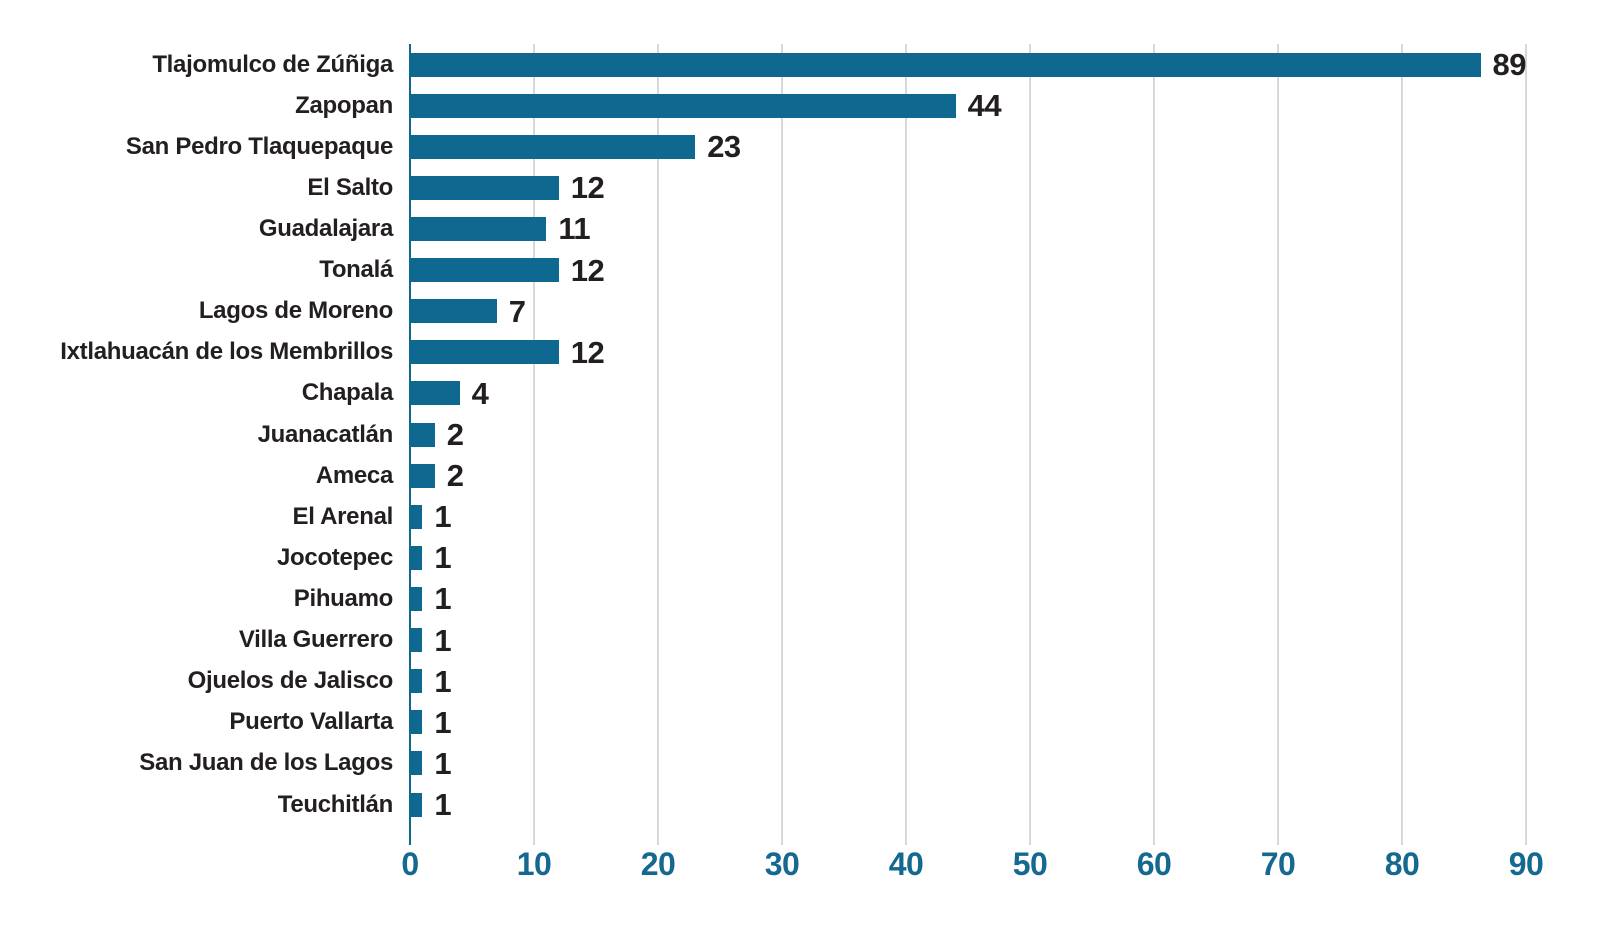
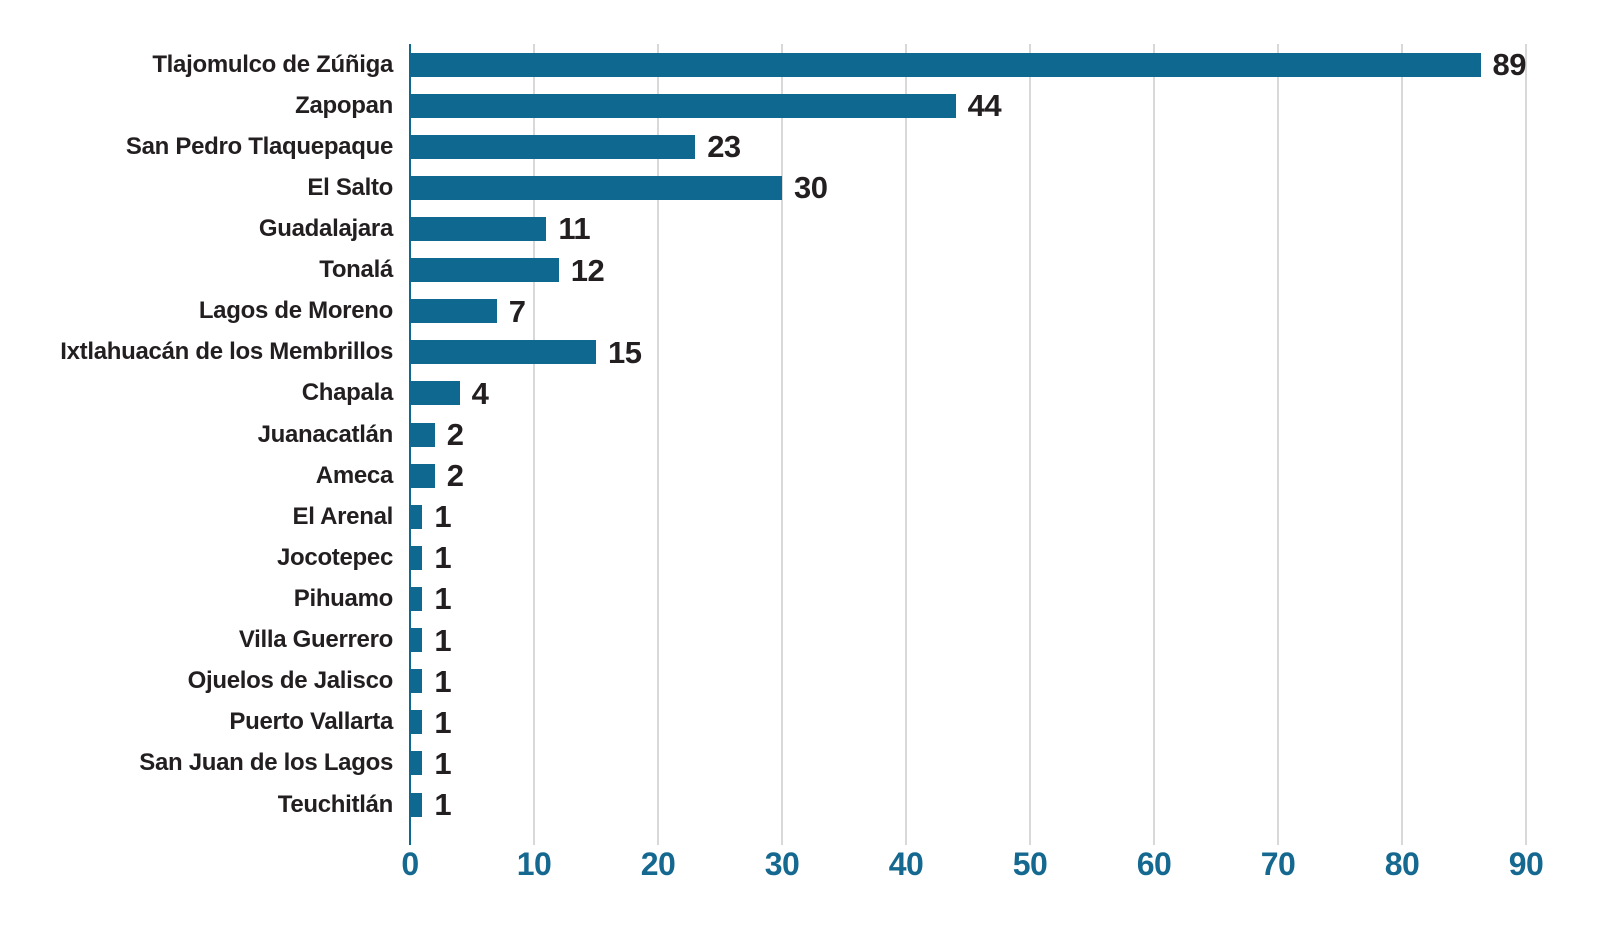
El Salto: 12 -> 30
Ixtlahuacán de los Membrillos: 12 -> 15
